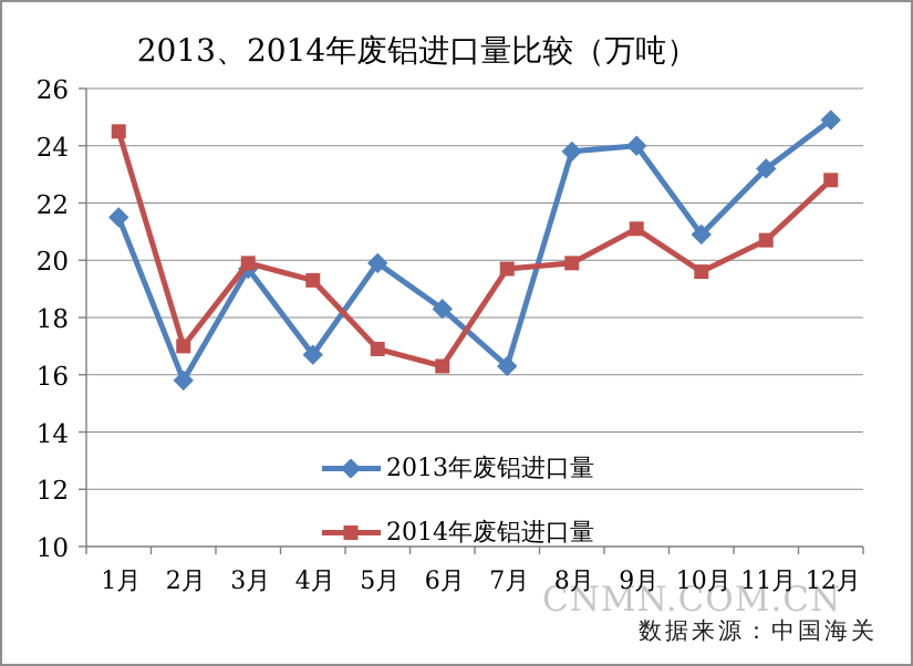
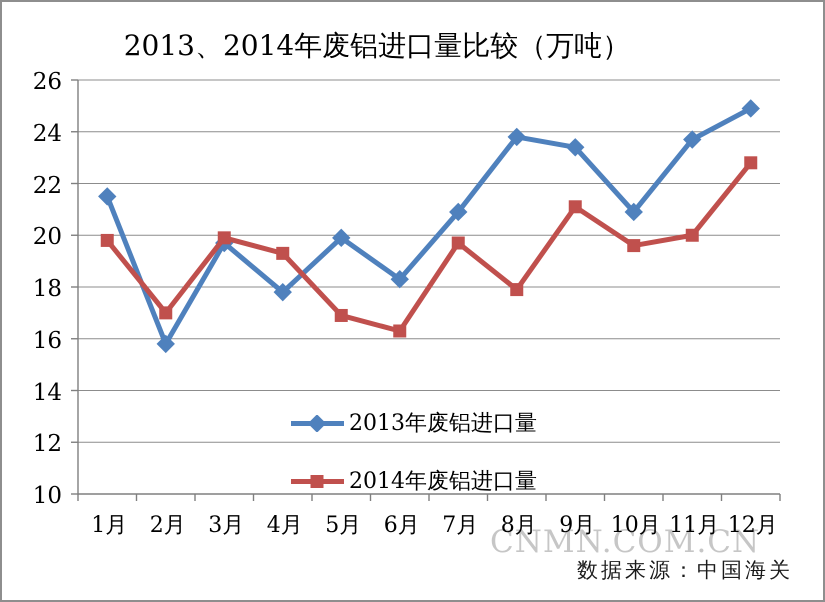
2014年废铝进口量/1月: 24.5 -> 19.8
2013年废铝进口量/4月: 16.7 -> 17.8
2013年废铝进口量/7月: 16.3 -> 20.9
2014年废铝进口量/8月: 19.9 -> 17.9
2013年废铝进口量/9月: 24.0 -> 23.4
2013年废铝进口量/11月: 23.2 -> 23.7
2014年废铝进口量/11月: 20.7 -> 20.0
